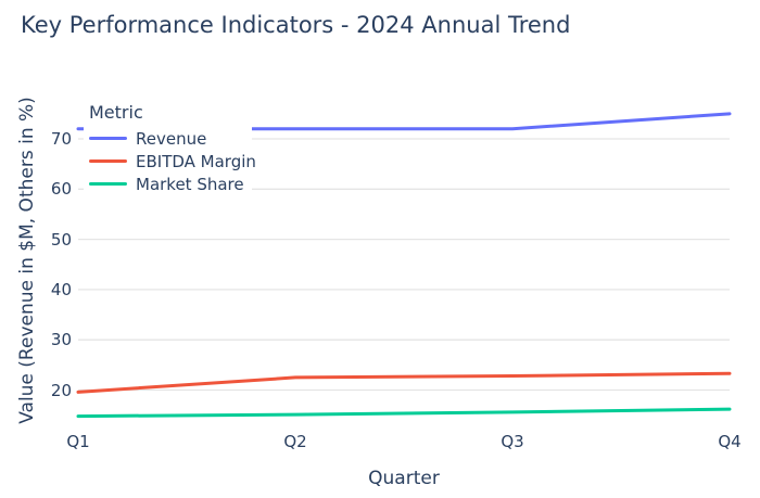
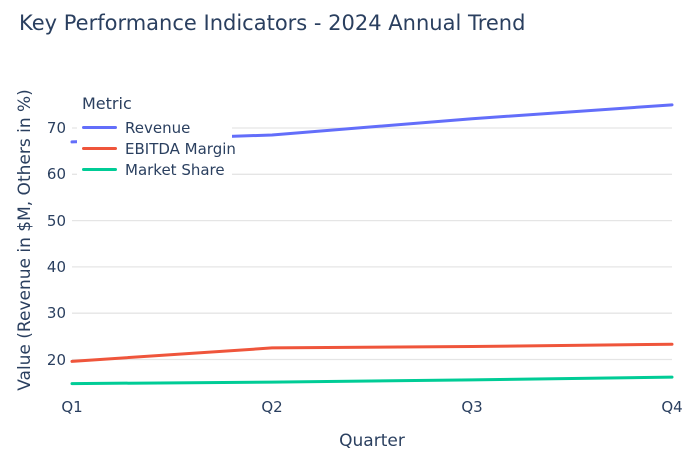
Revenue/Q1: 72 -> 67
Revenue/Q2: 72 -> 68
